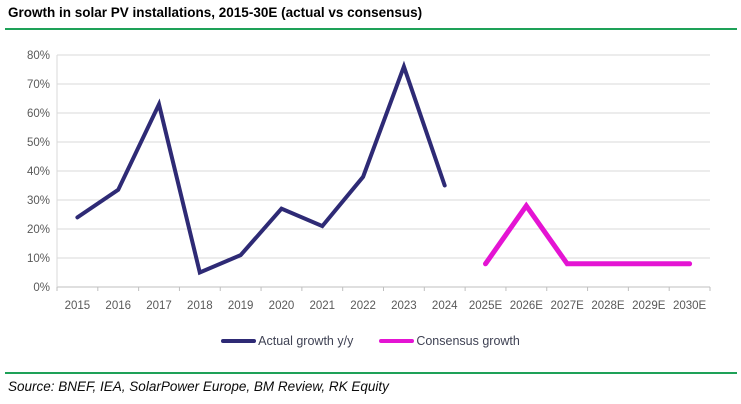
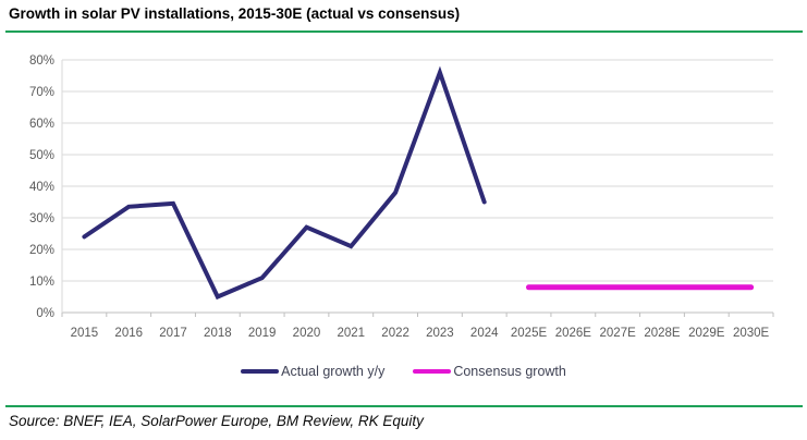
Actual growth y/y/2017: 63% -> 34%
Consensus growth/2026E: 28% -> 8%
